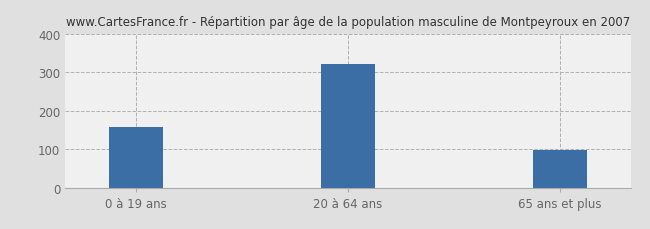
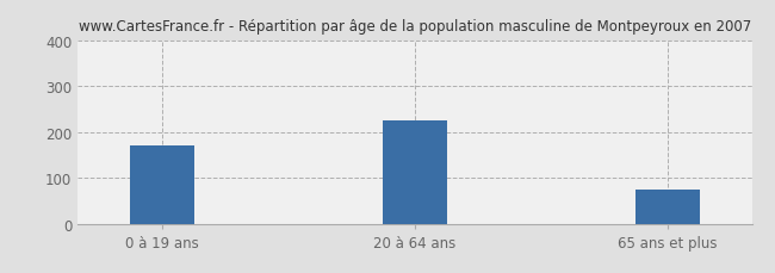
0 à 19 ans: 157 -> 170
20 à 64 ans: 322 -> 225
65 ans et plus: 97 -> 75
